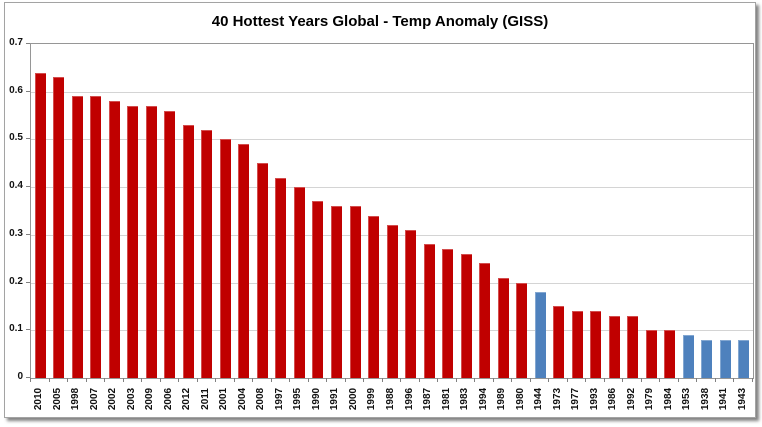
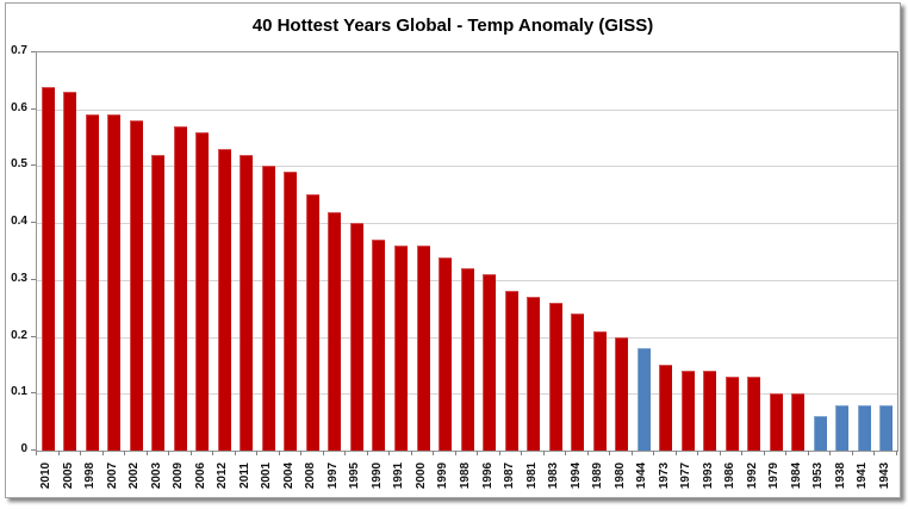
2003: 0.57 -> 0.52
1953: 0.09 -> 0.06
